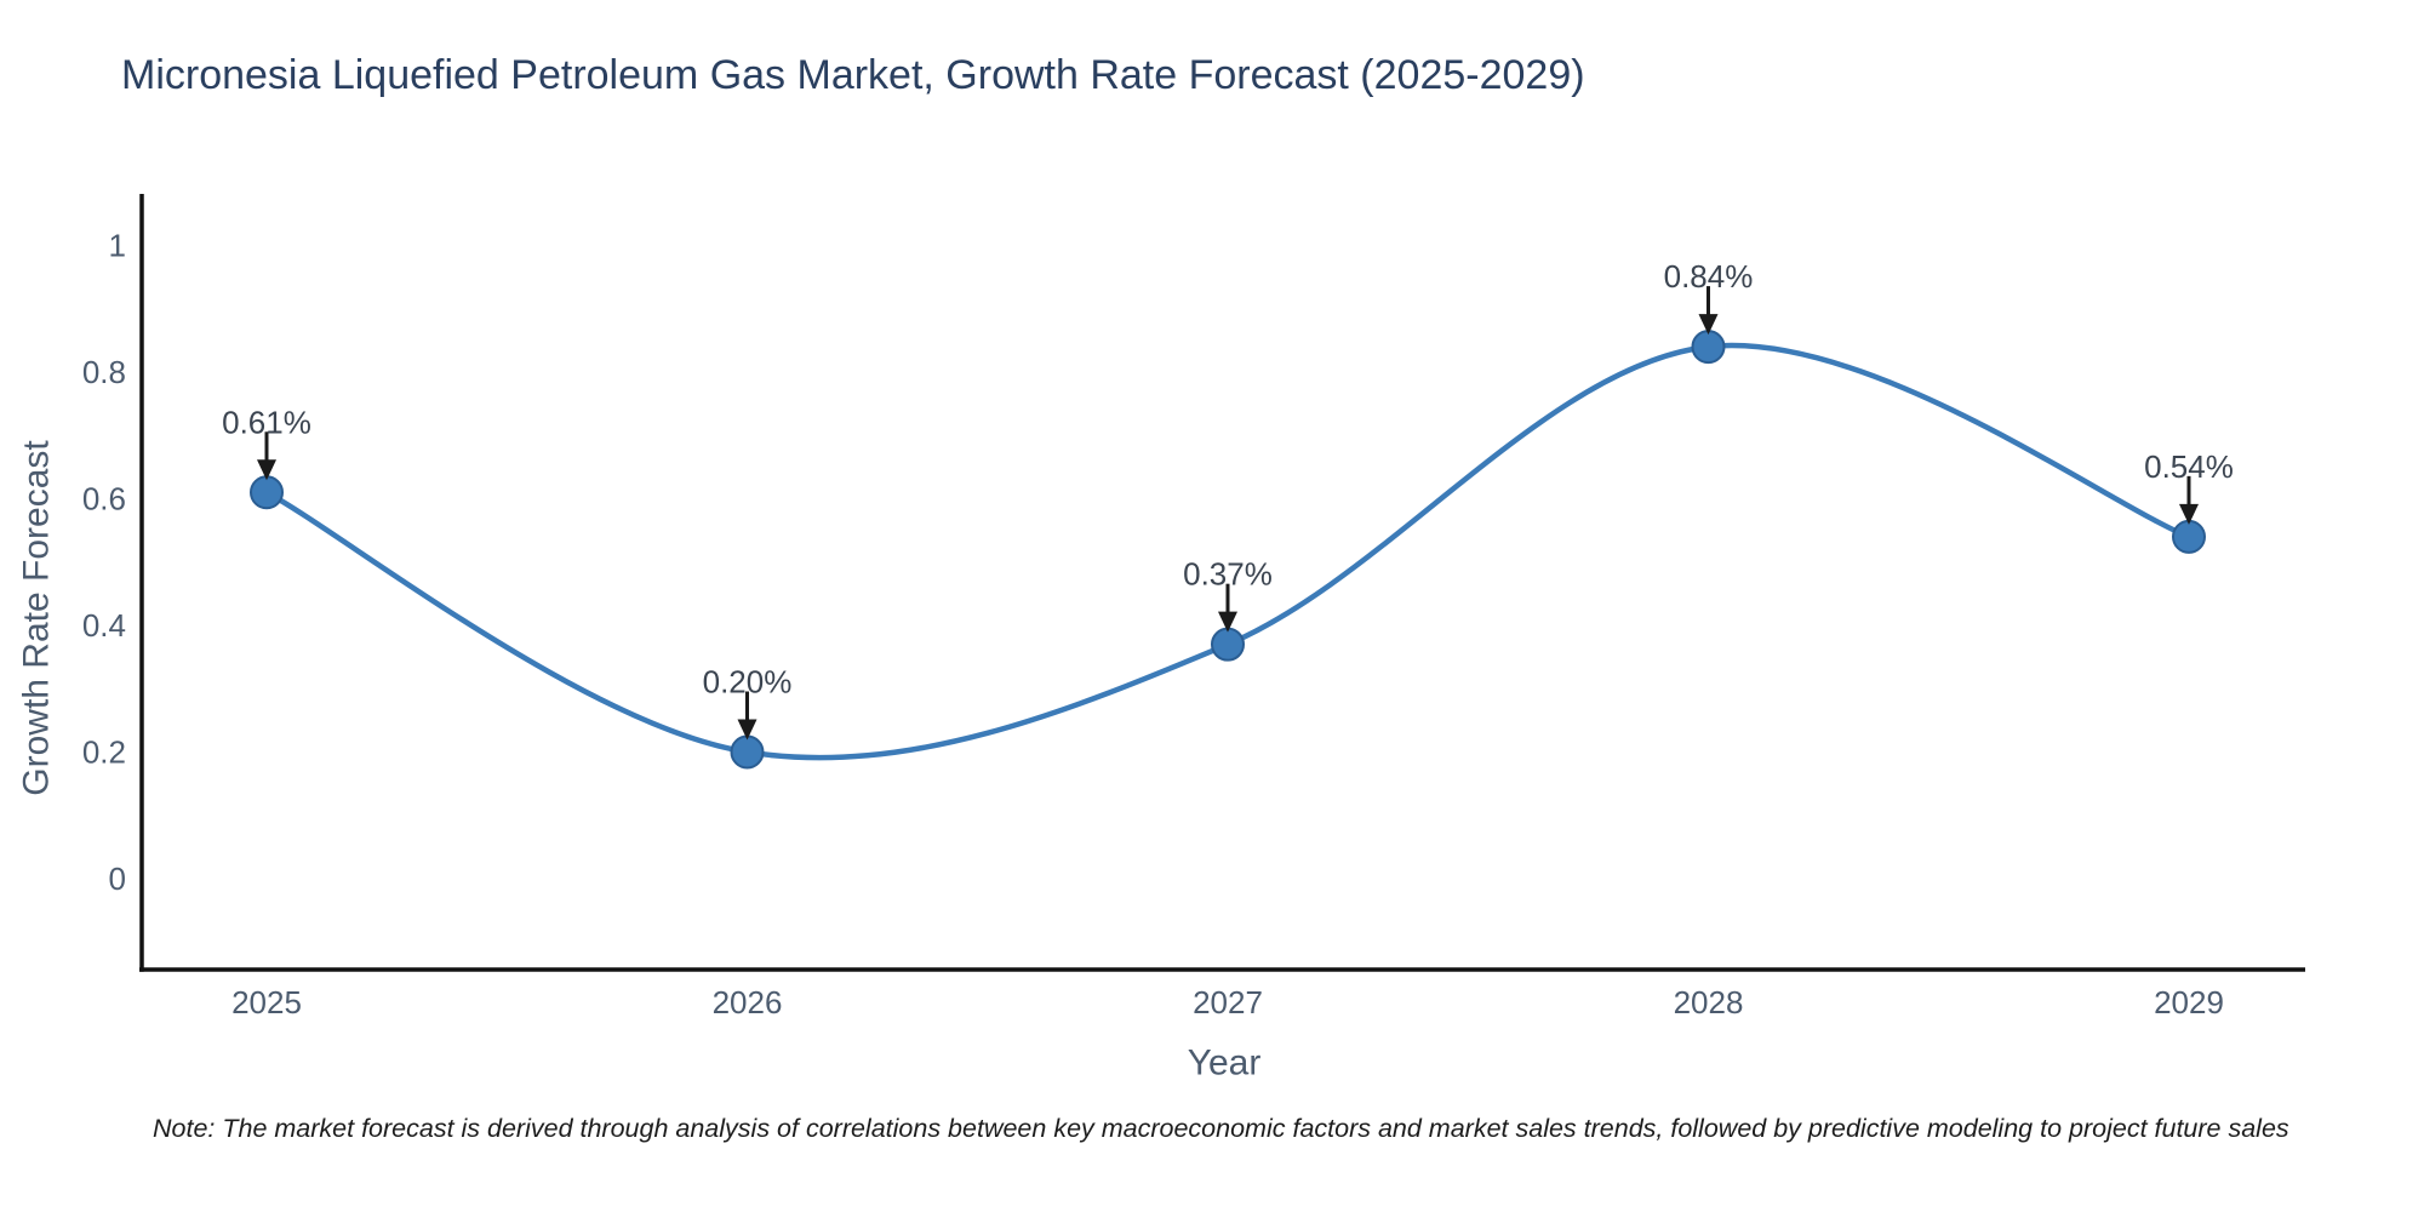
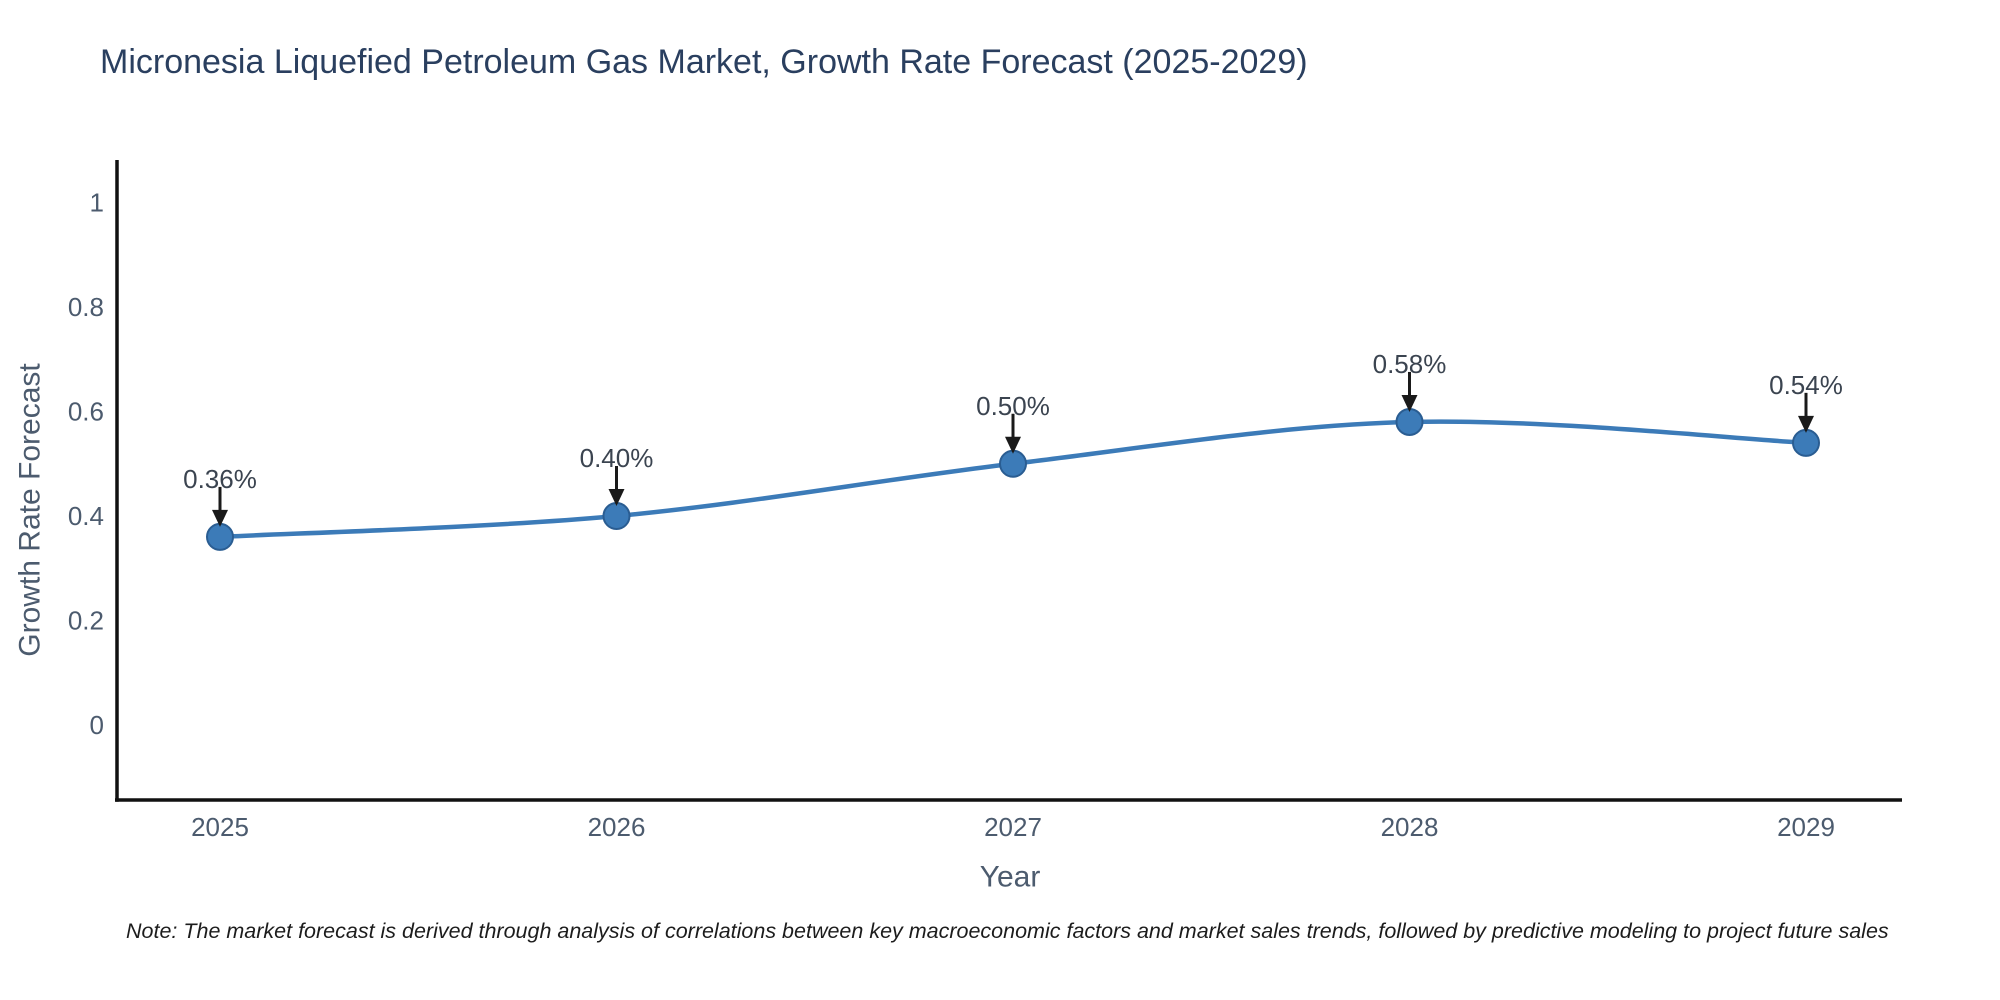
2025: 0.61% -> 0.36%
2026: 0.20% -> 0.40%
2027: 0.37% -> 0.50%
2028: 0.84% -> 0.58%
